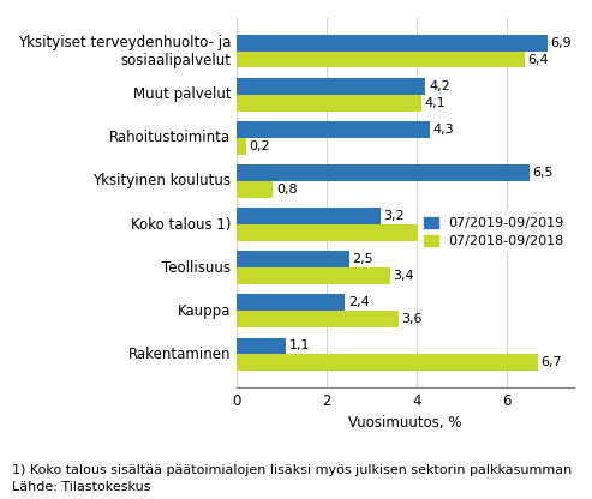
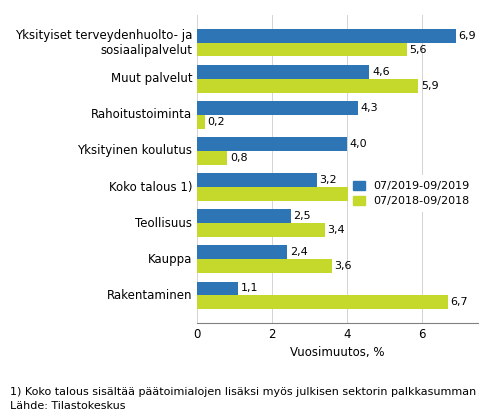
07/2018-09/2018/Yksityiset terveydenhuolto- ja sosiaalipalvelut: 6,4 -> 5,6
07/2019-09/2019/Muut palvelut: 4,2 -> 4,6
07/2018-09/2018/Muut palvelut: 4,1 -> 5,9
07/2019-09/2019/Yksityinen koulutus: 6,5 -> 4,0
